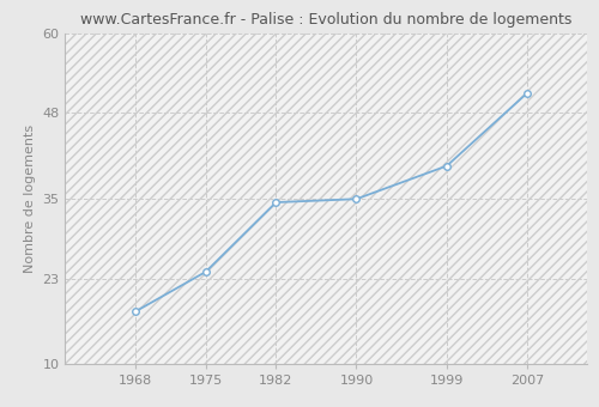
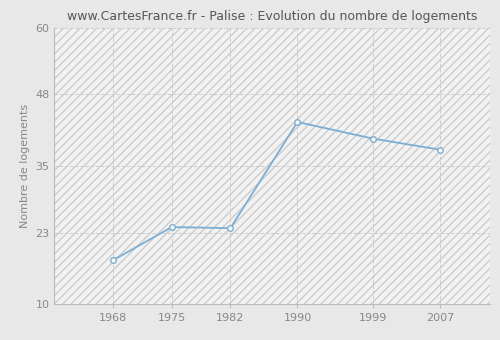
1982: 34.5 -> 23.8
1990: 35.0 -> 43.0
2007: 51.0 -> 38.0
